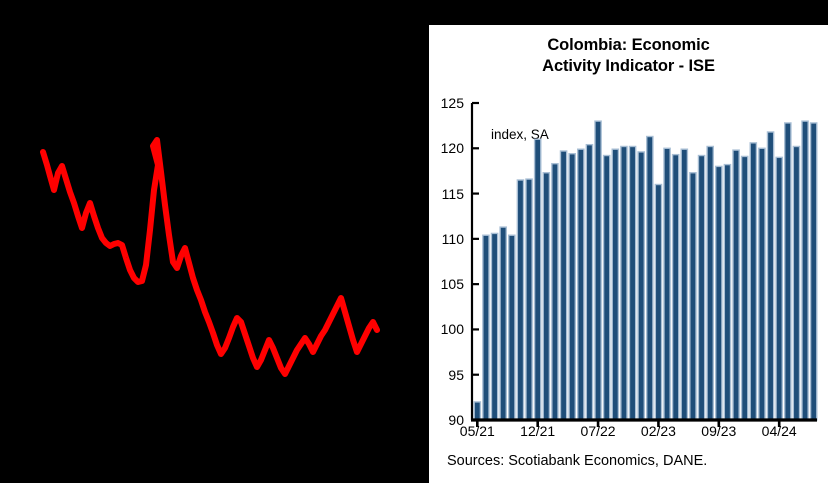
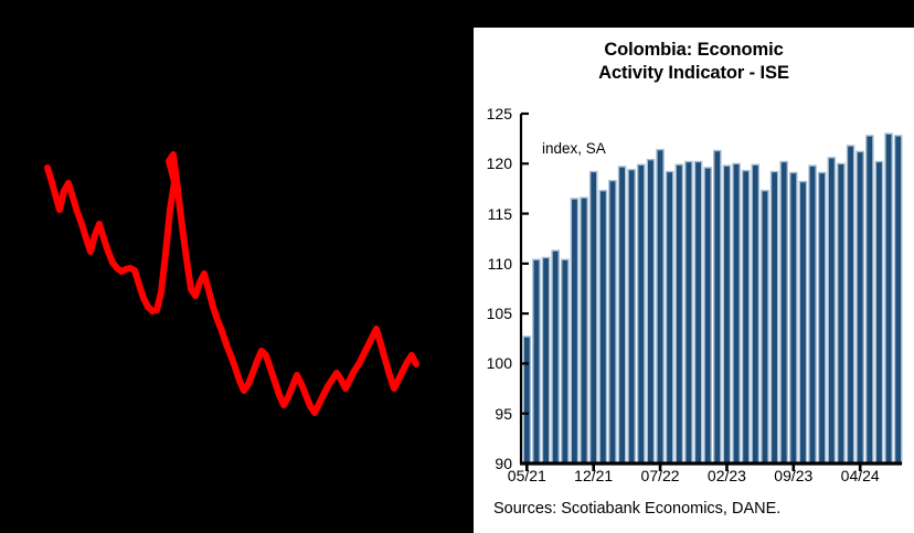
05/21: 92 -> 103
12/21: 121 -> 119
07/22: 123 -> 121
02/23: 116 -> 120
09/23: 118 -> 119
04/24: 119 -> 121
